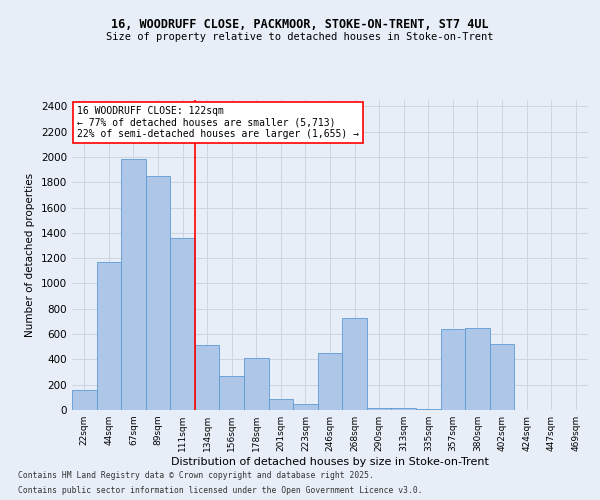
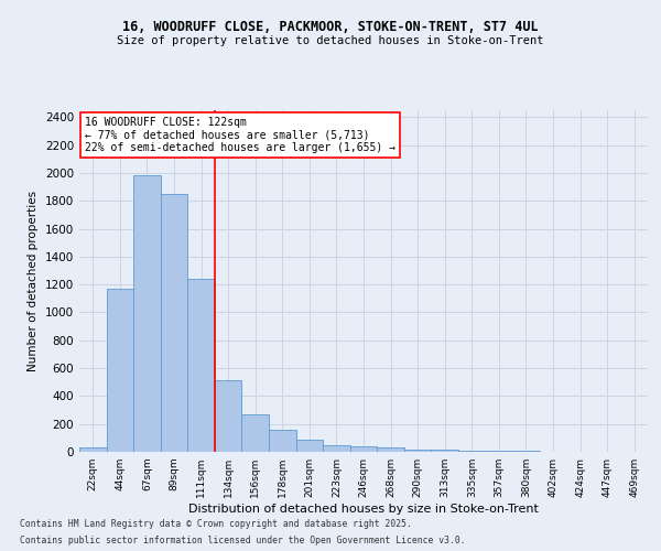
22sqm: 160 -> 30
111sqm: 1360 -> 1240
178sqm: 410 -> 160
246sqm: 450 -> 40
268sqm: 730 -> 30
357sqm: 640 -> 10
380sqm: 650 -> 0
402sqm: 520 -> 0
